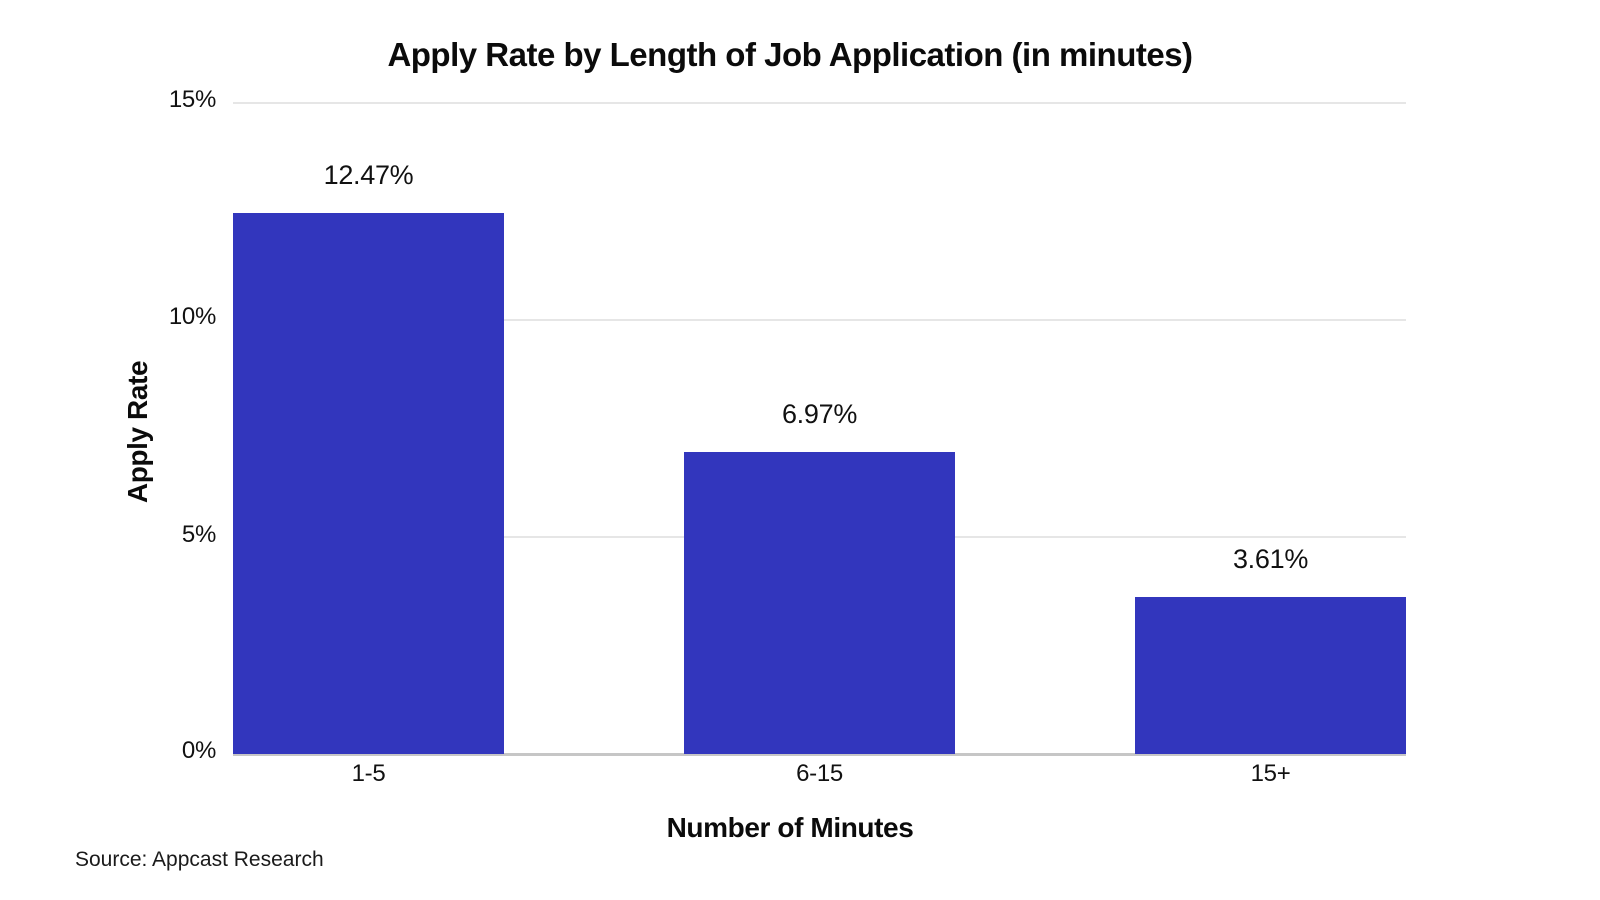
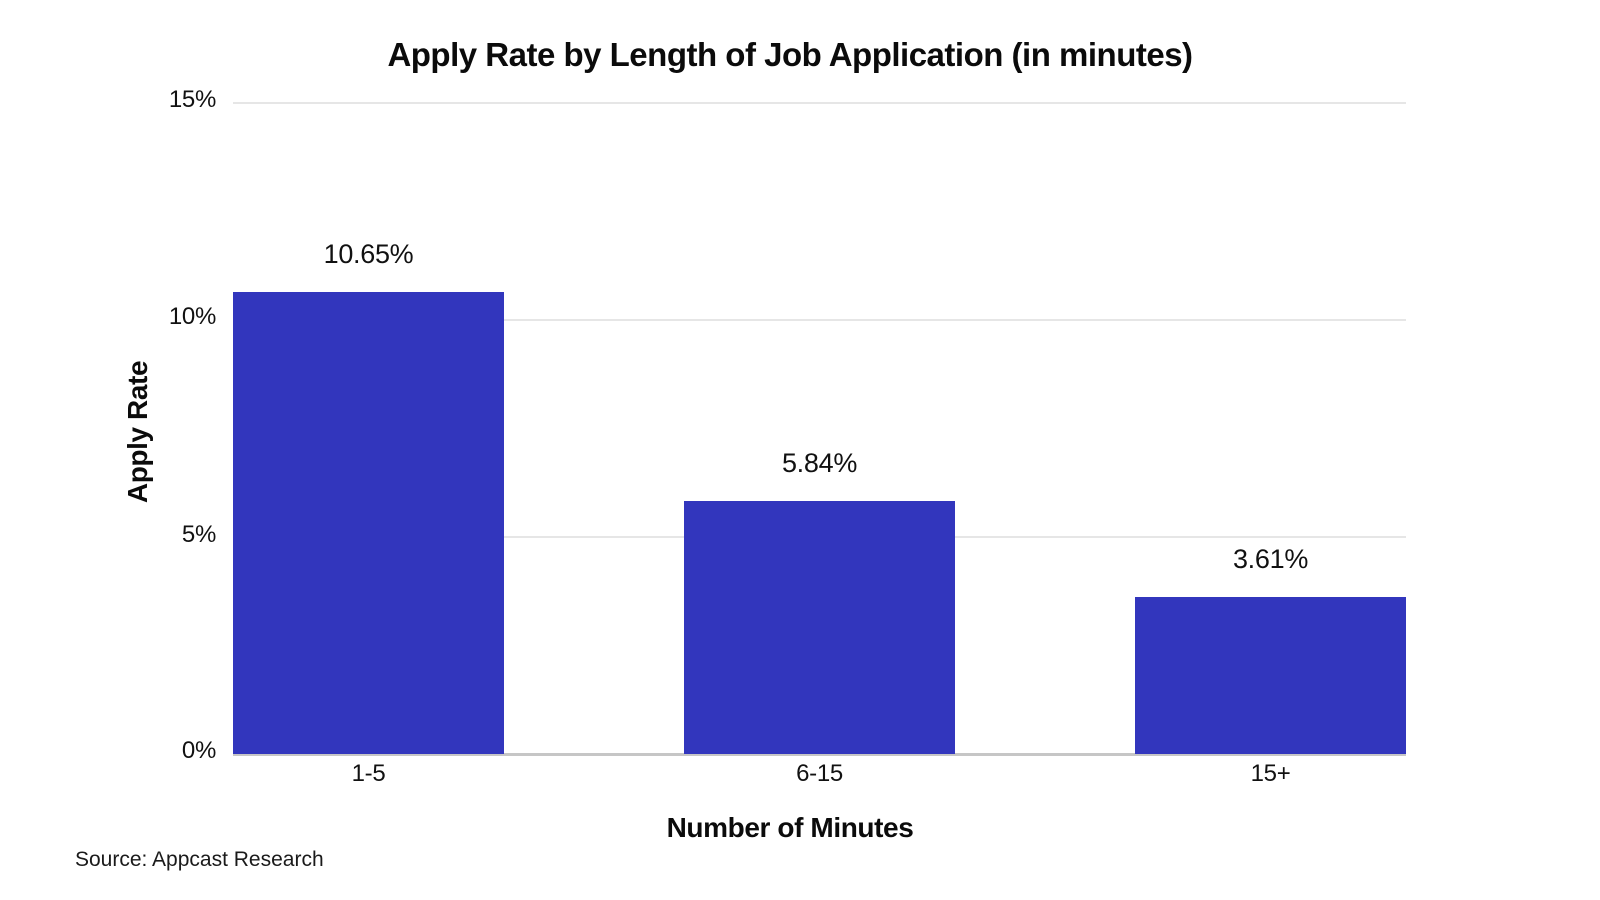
1-5: 12.47% -> 10.65%
6-15: 6.97% -> 5.84%
